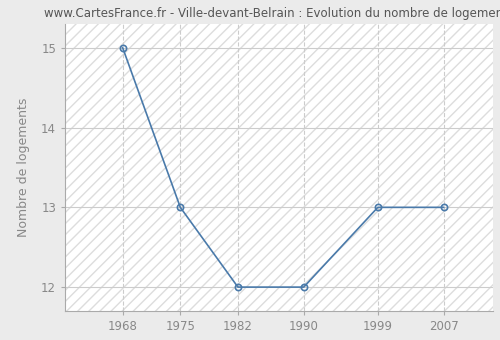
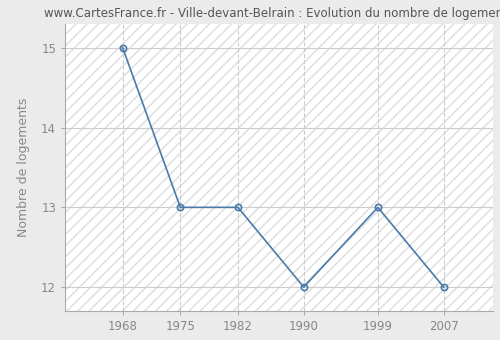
1982: 12 -> 13
2007: 13 -> 12
